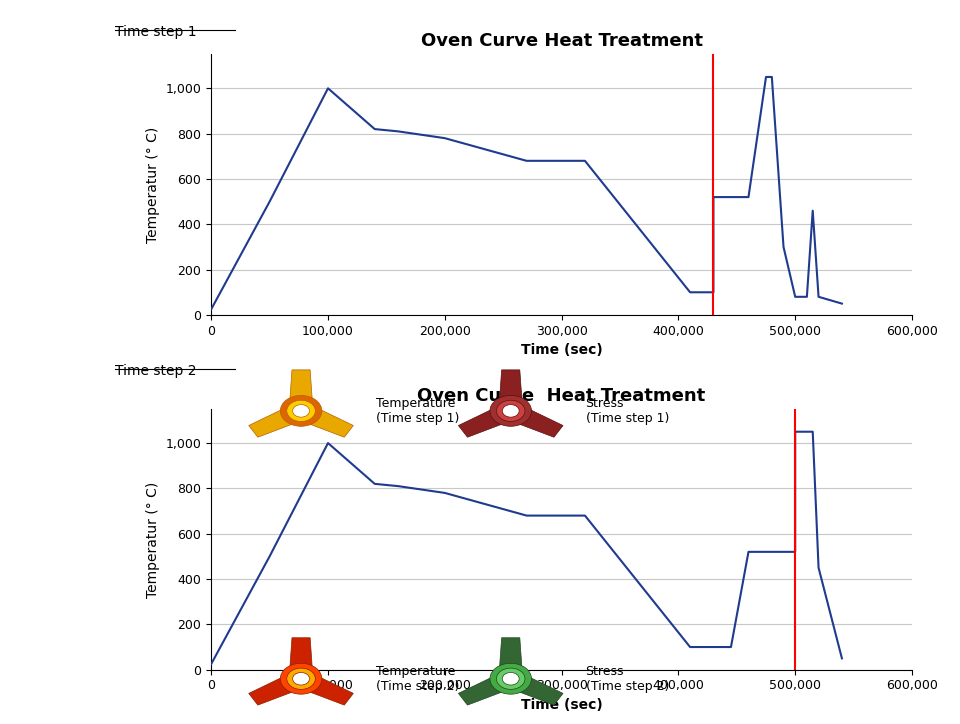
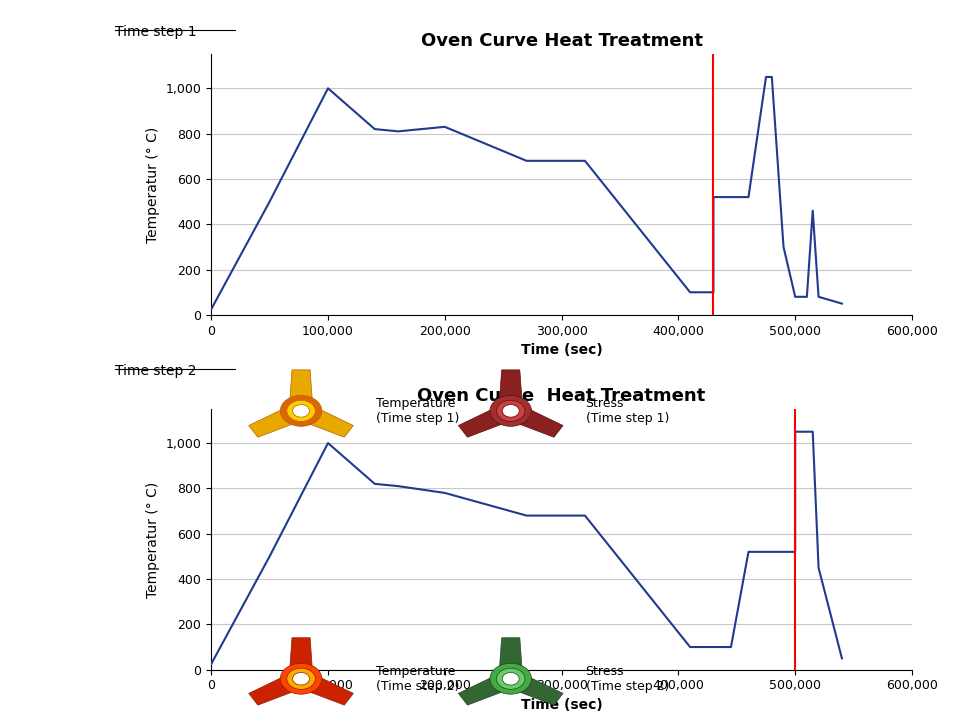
200,000: 780 -> 830
